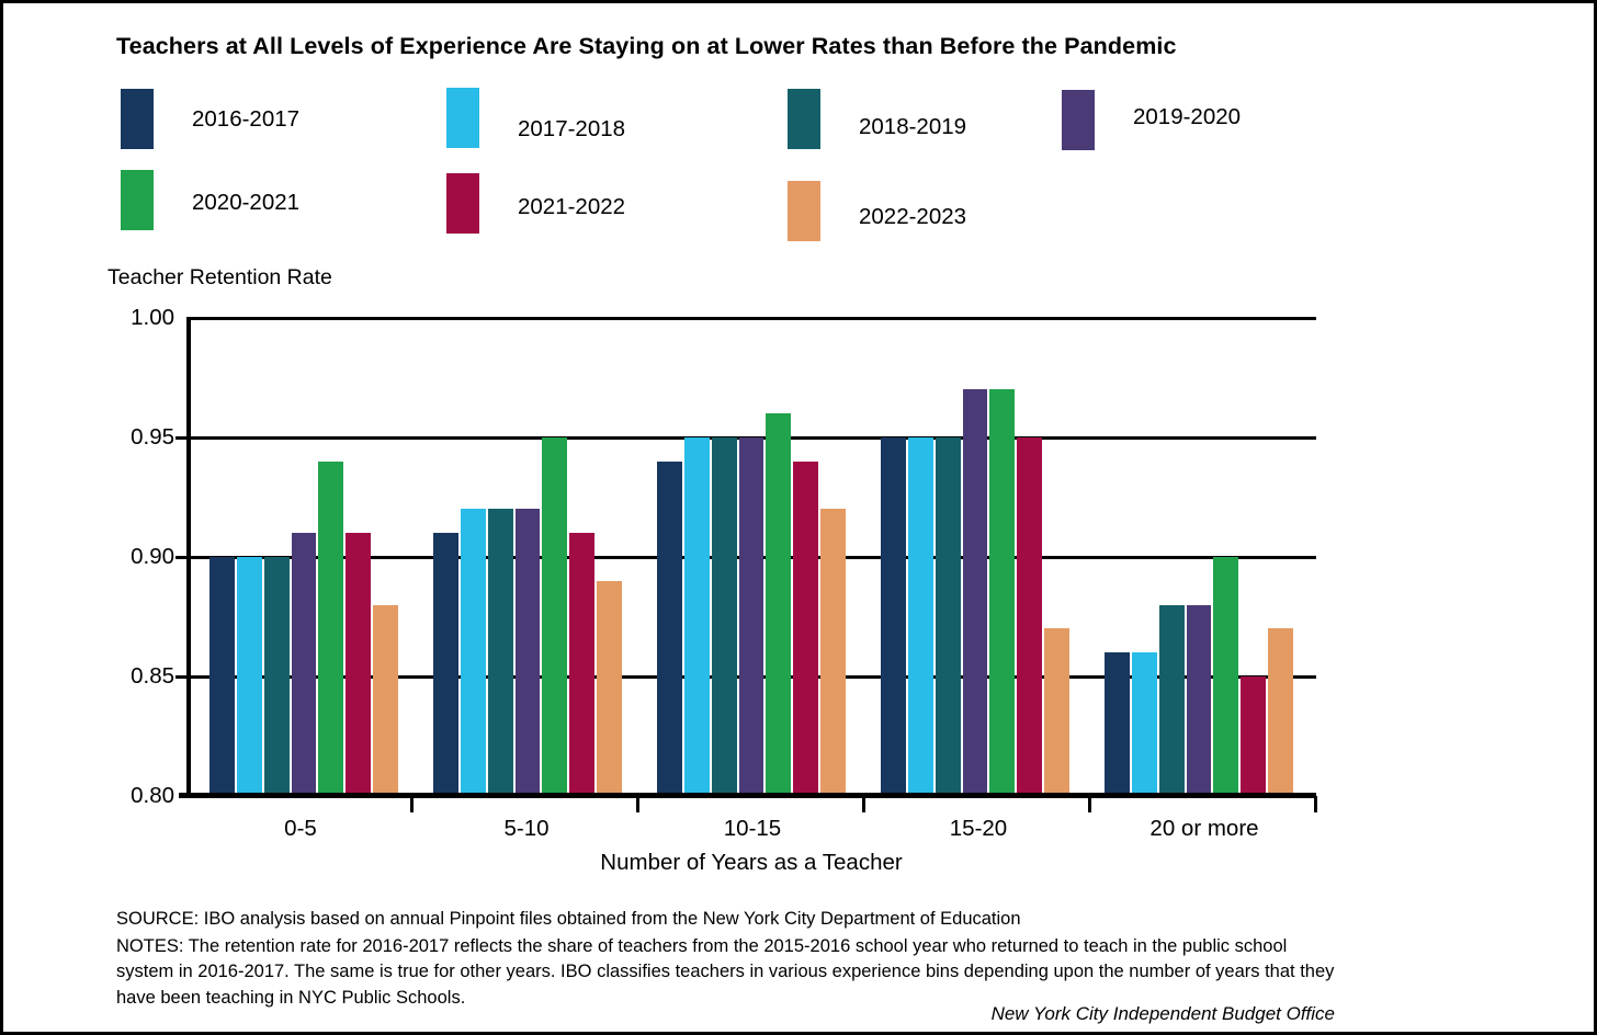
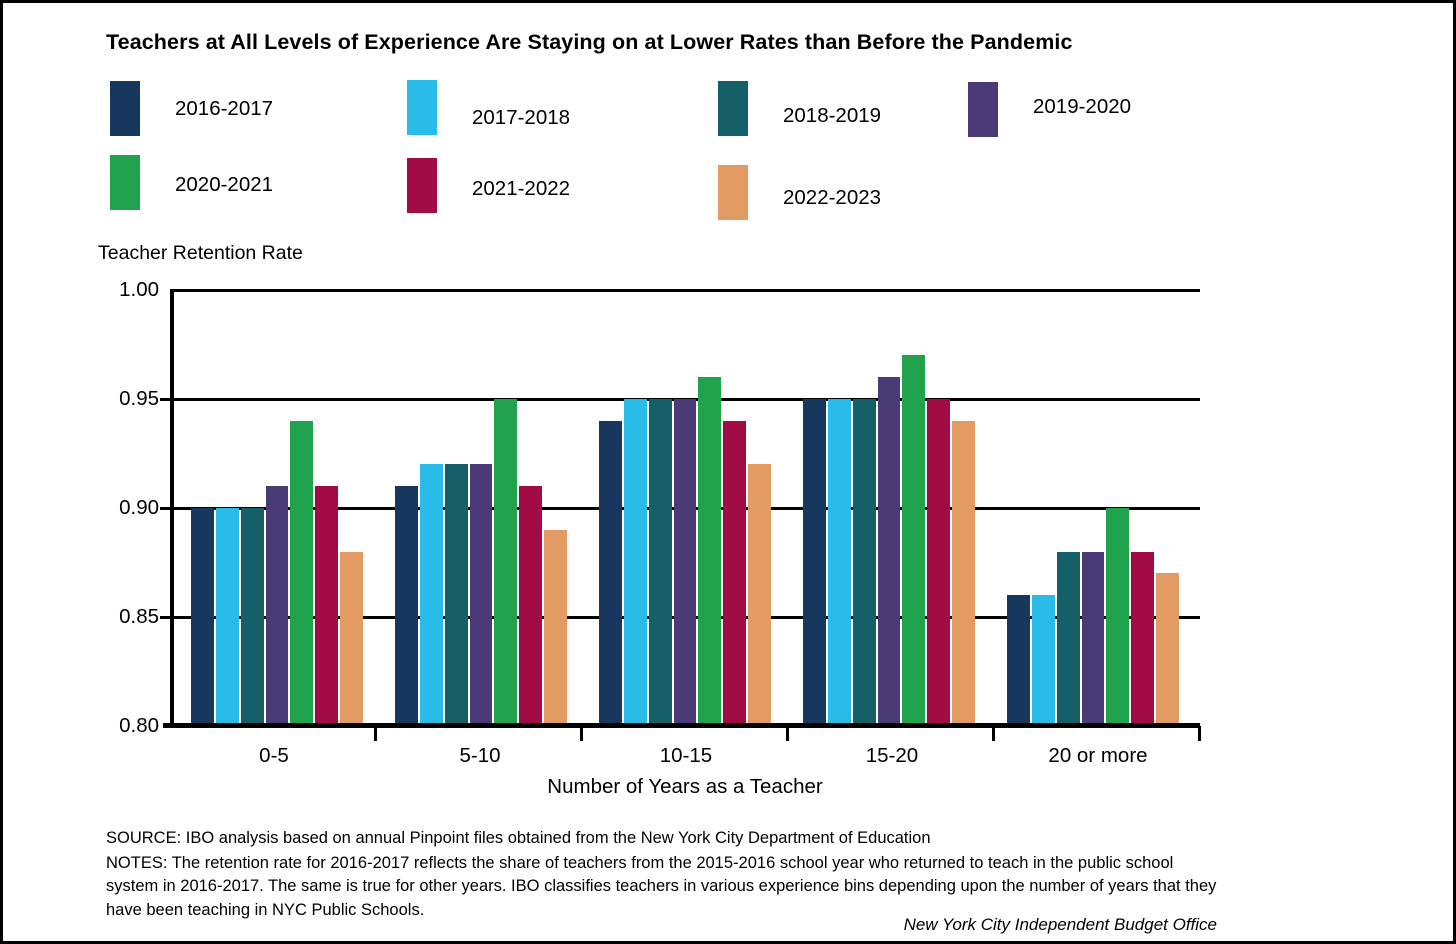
2019-2020/15-20: 0.97 -> 0.96
2022-2023/15-20: 0.87 -> 0.94
2021-2022/20 or more: 0.85 -> 0.88
